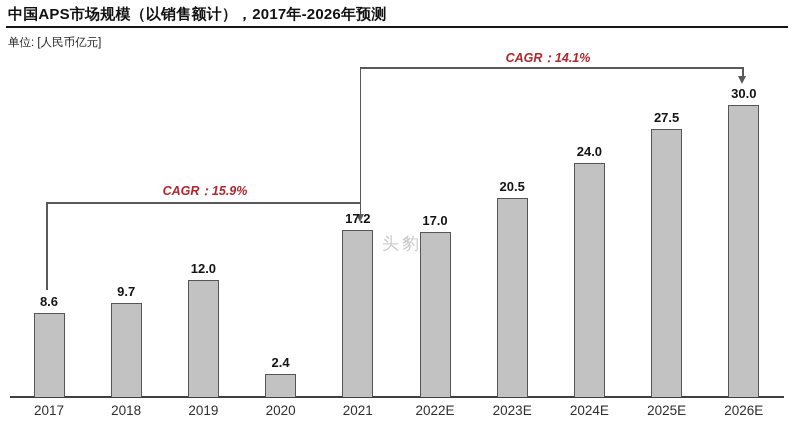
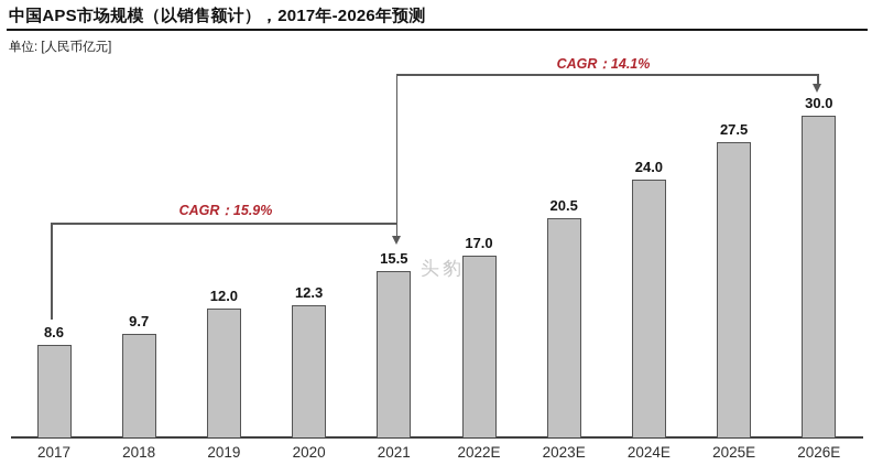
2020: 2.4 -> 12.3
2021: 17.2 -> 15.5
